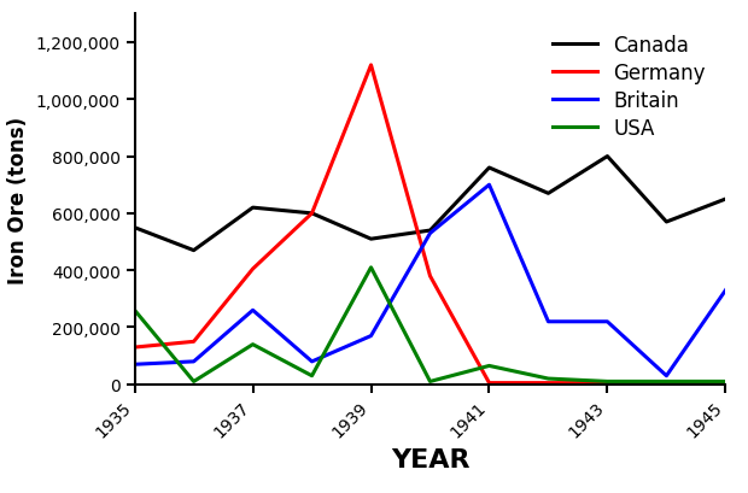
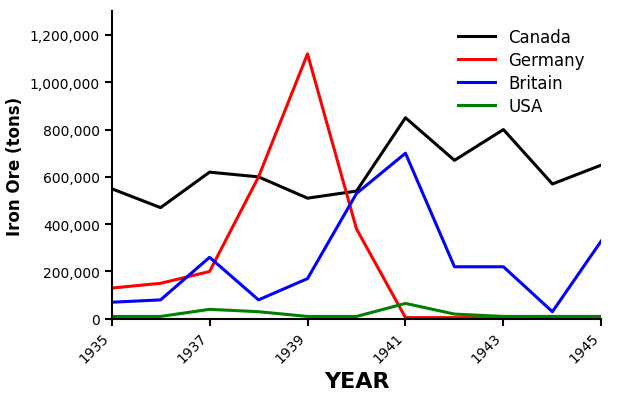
USA/1935: 260,000 -> 10,000
Germany/1937: 405,000 -> 200,000
USA/1937: 140,000 -> 40,000
USA/1939: 410,000 -> 10,000
Canada/1941: 760,000 -> 850,000
